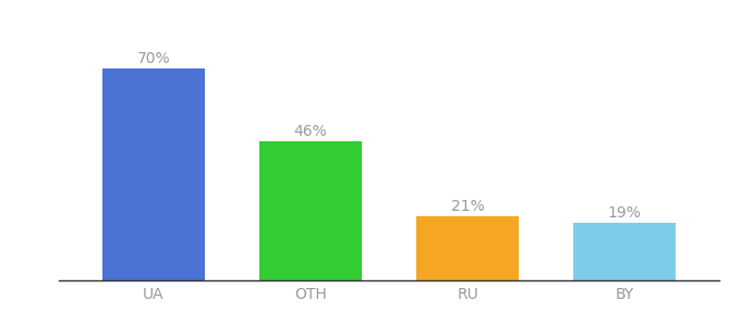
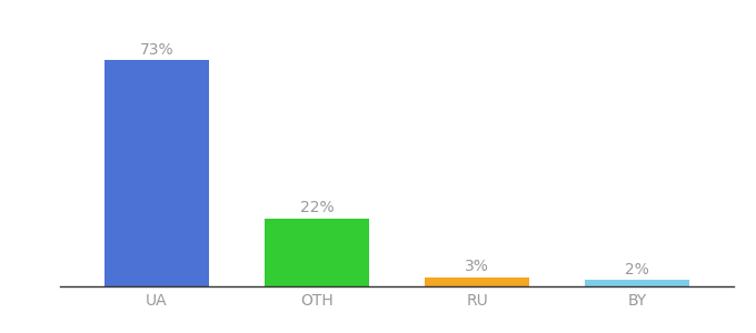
UA: 70% -> 73%
OTH: 46% -> 22%
RU: 21% -> 3%
BY: 19% -> 2%
